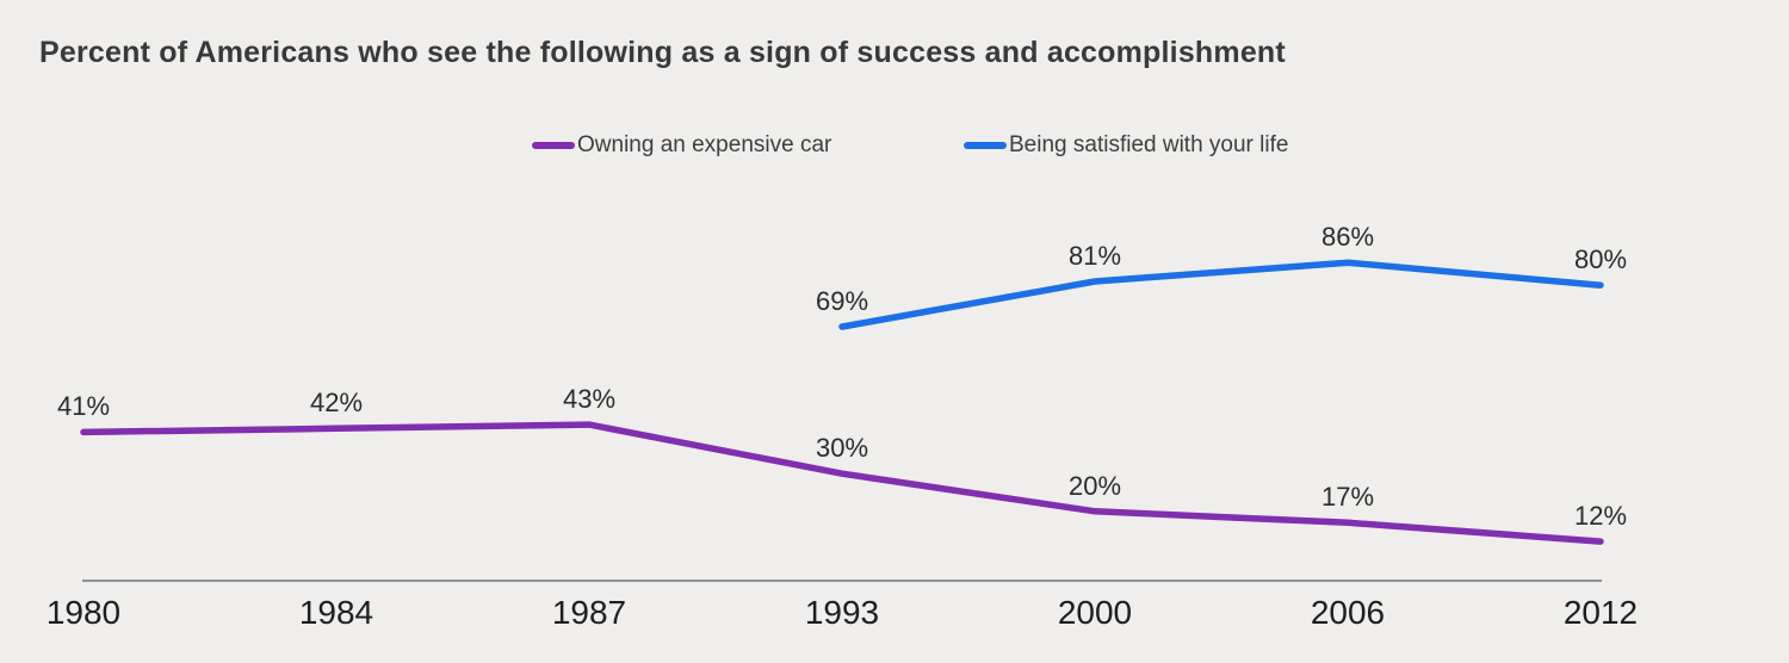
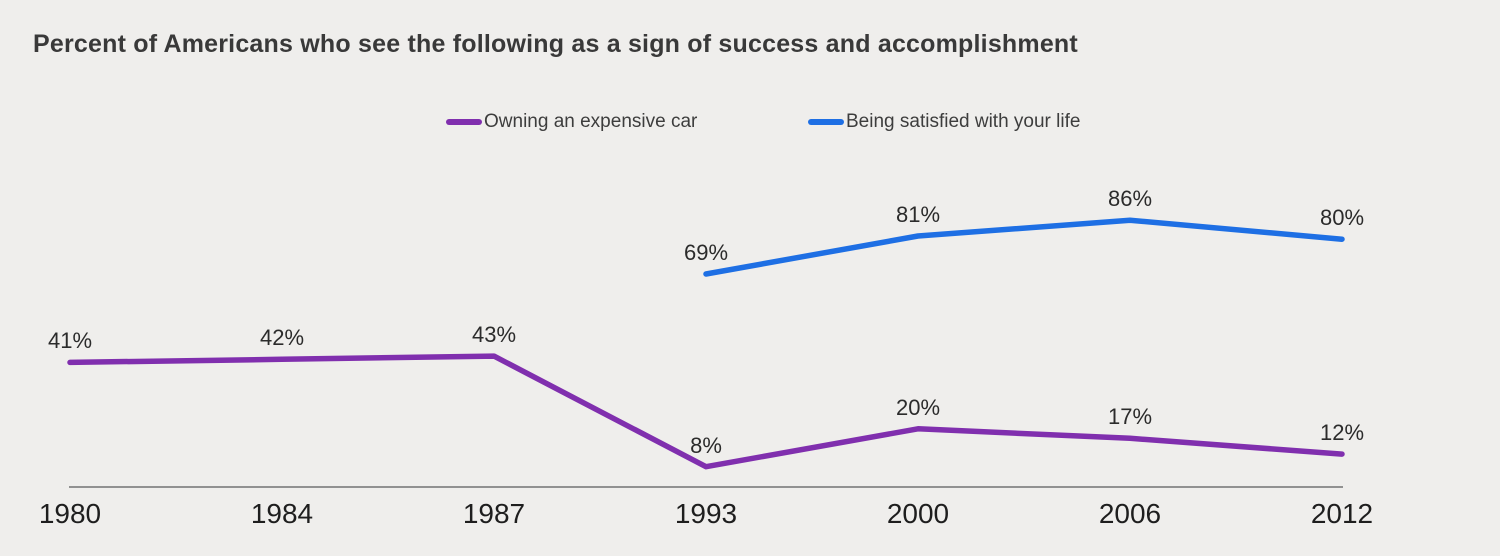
Owning an expensive car/1993: 30% -> 8%
